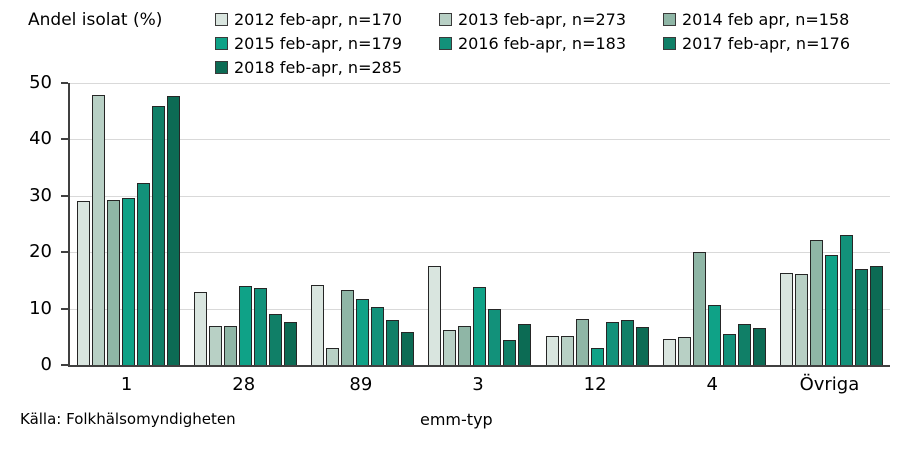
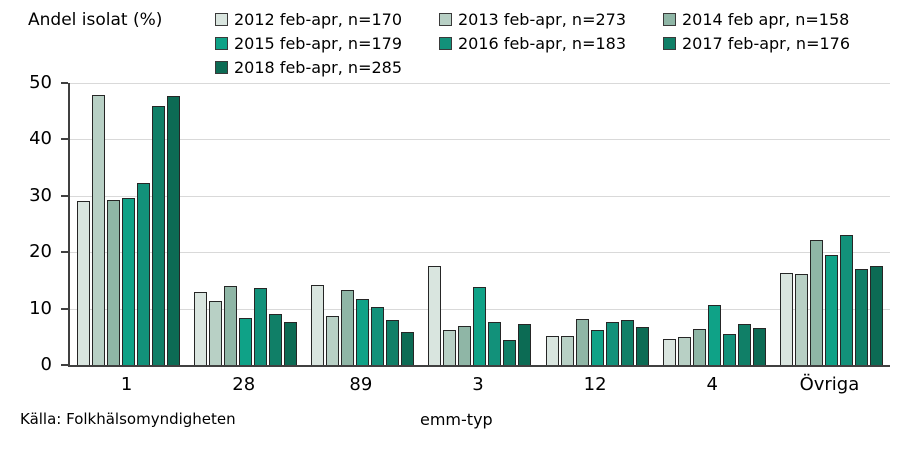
2013 feb-apr, n=273/28: 7 -> 11
2014 feb apr, n=158/28: 7 -> 14
2015 feb-apr, n=179/28: 14 -> 8
2013 feb-apr, n=273/89: 3 -> 9
2016 feb-apr, n=183/3: 10 -> 8
2015 feb-apr, n=179/12: 3 -> 6
2014 feb apr, n=158/4: 20 -> 6
